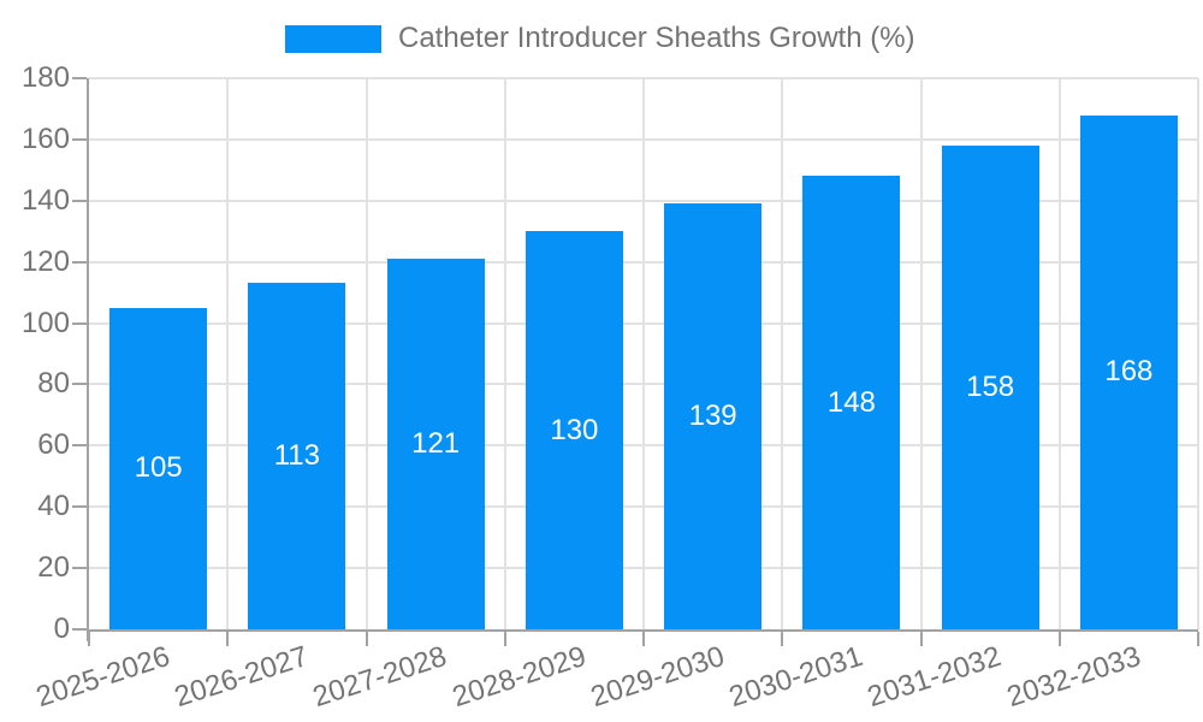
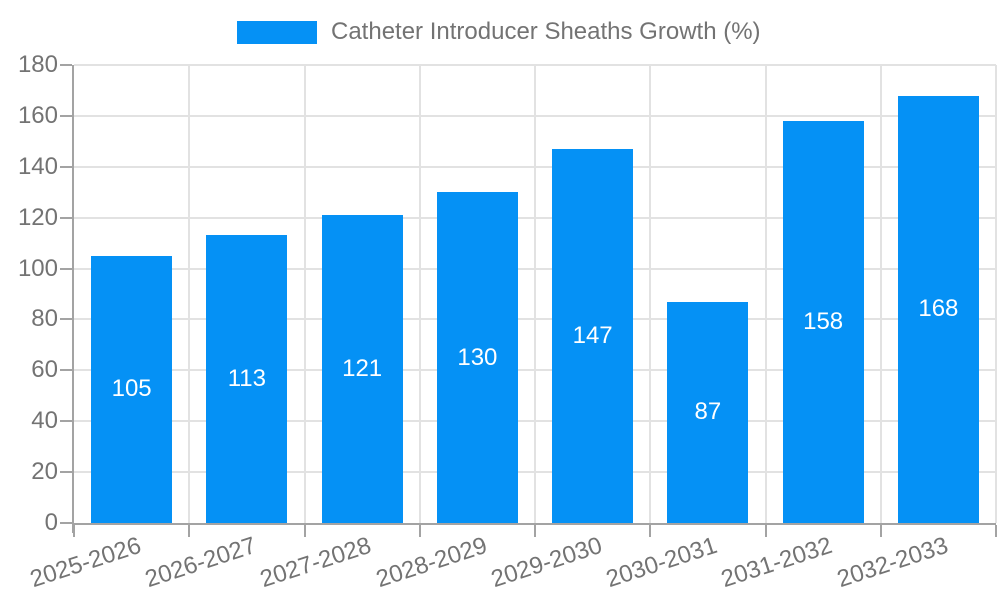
2029-2030: 139 -> 147
2030-2031: 148 -> 87
